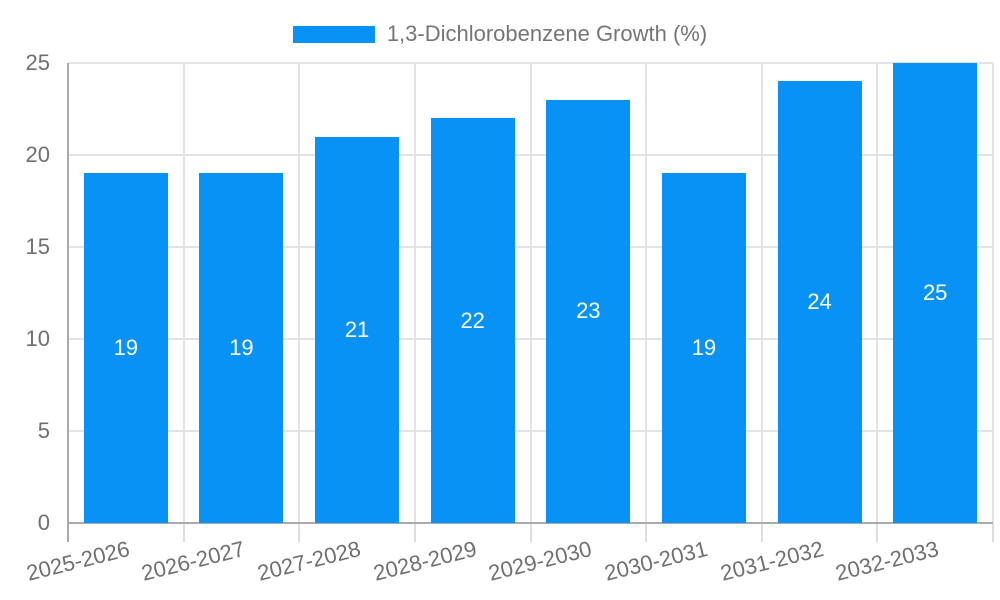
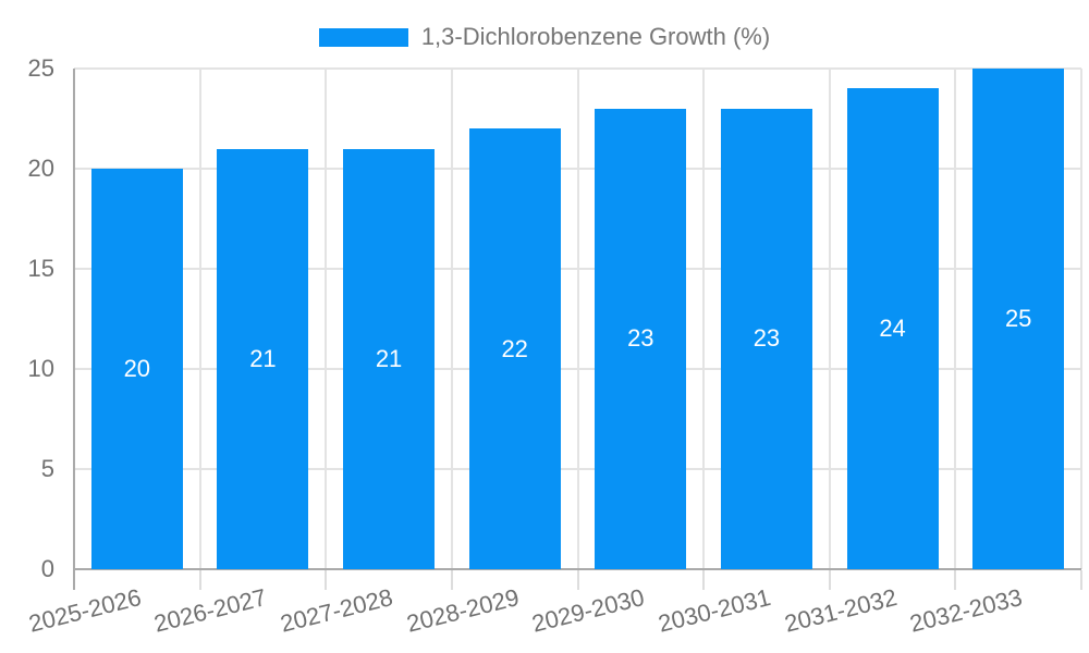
2025-2026: 19 -> 20
2026-2027: 19 -> 21
2030-2031: 19 -> 23
